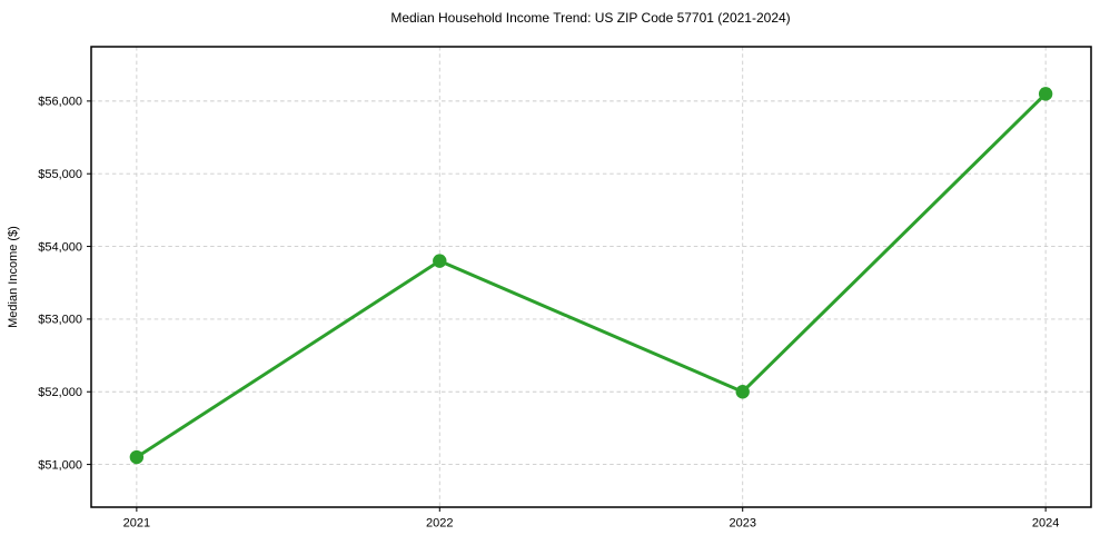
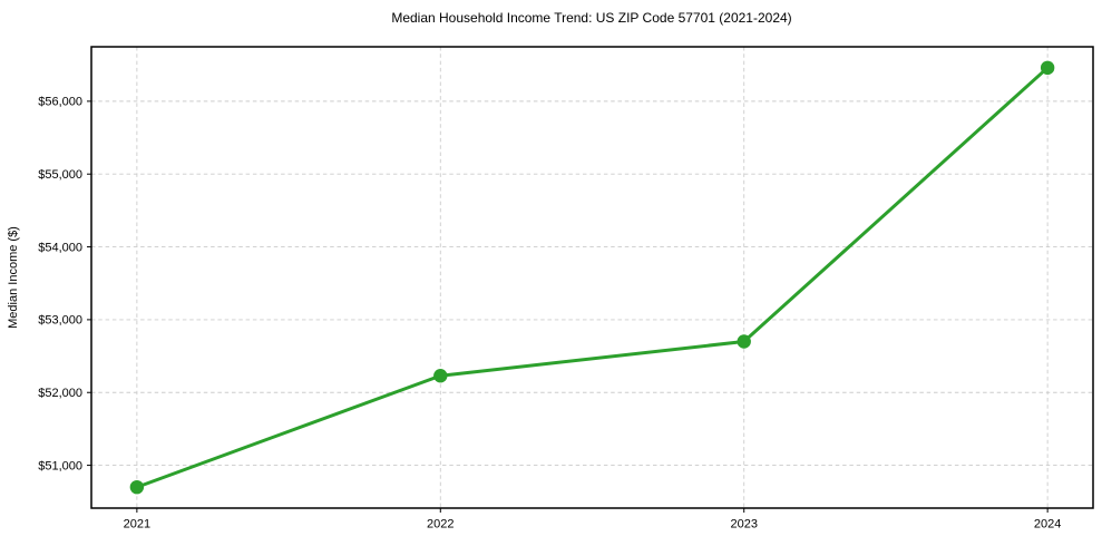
2021: $51100 -> $50700
2022: $53800 -> $52200
2023: $52000 -> $52700
2024: $56100 -> $56500
